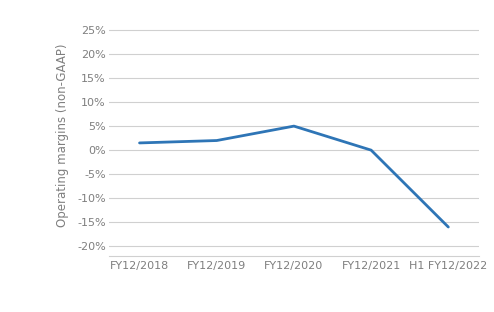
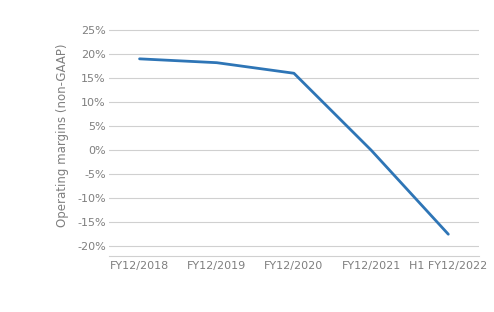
FY12/2018: 1.5% -> 19.0%
FY12/2019: 2.0% -> 18.2%
FY12/2020: 5.0% -> 16.0%
H1 FY12/2022: -16.0% -> -17.5%
